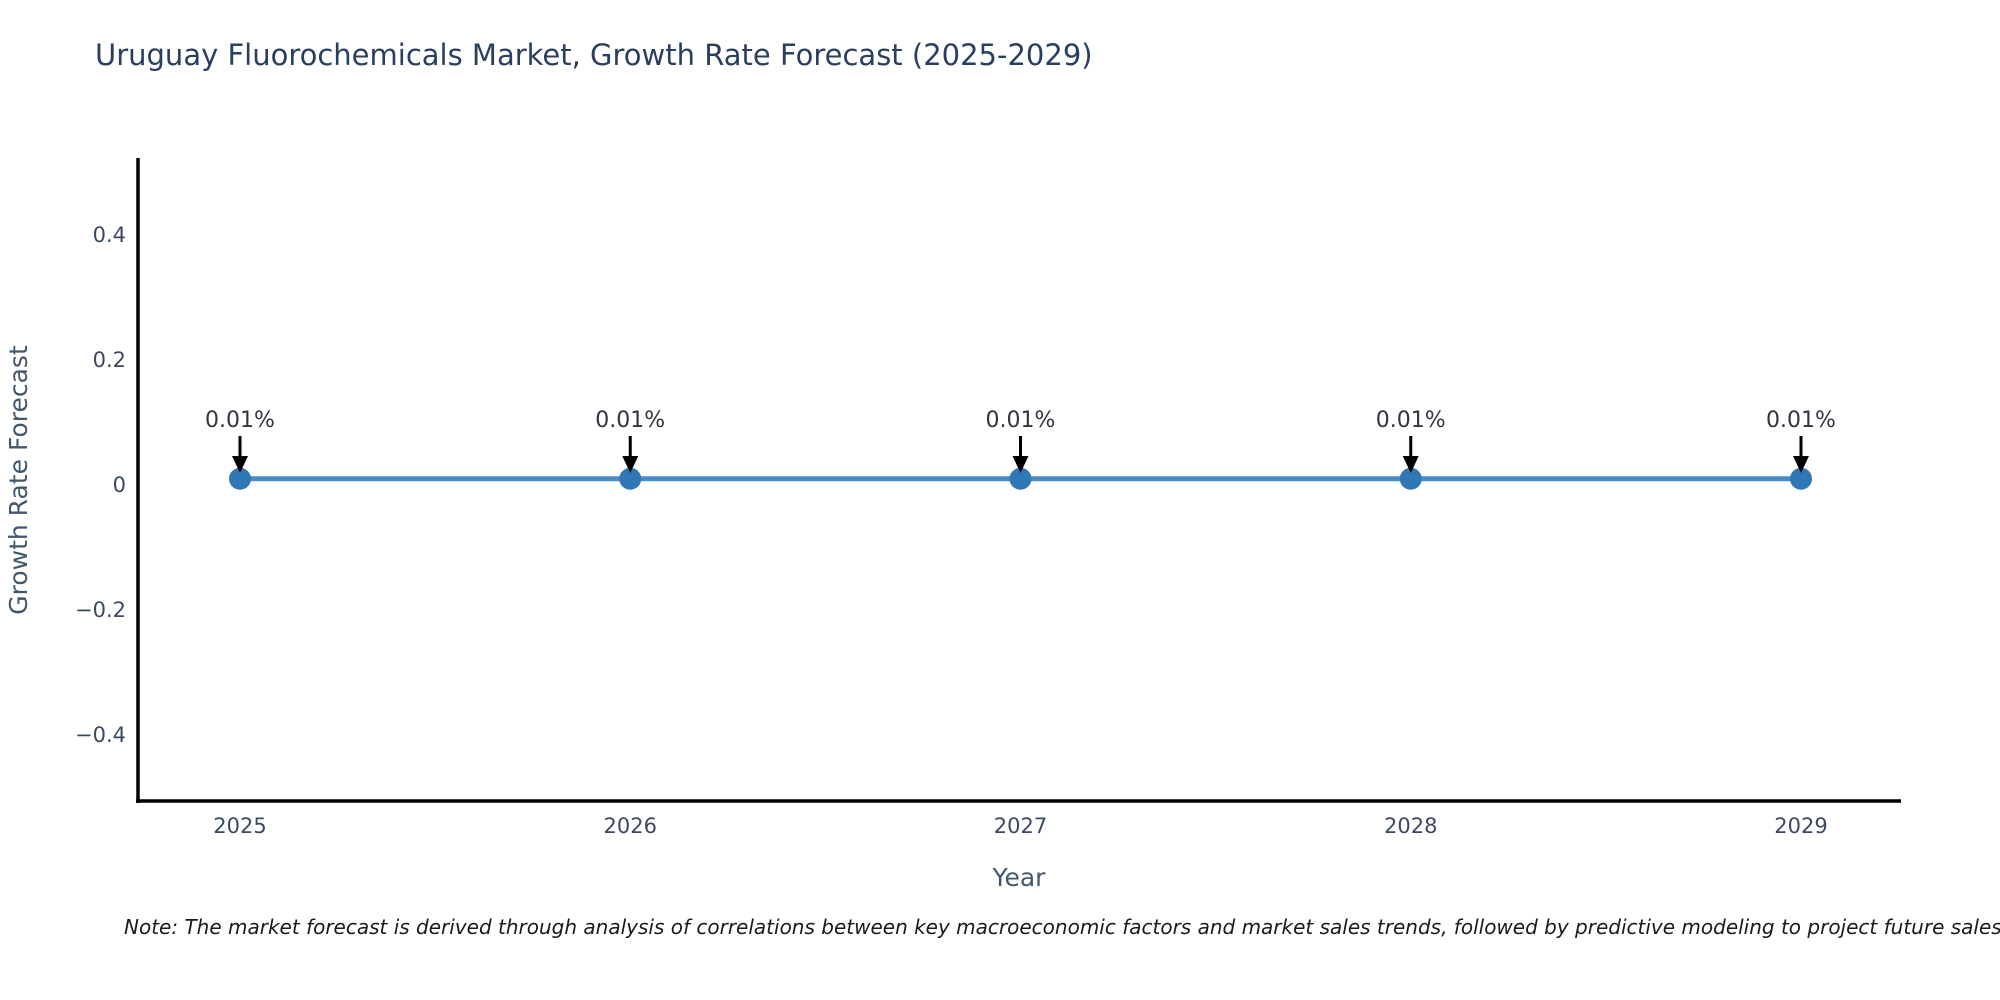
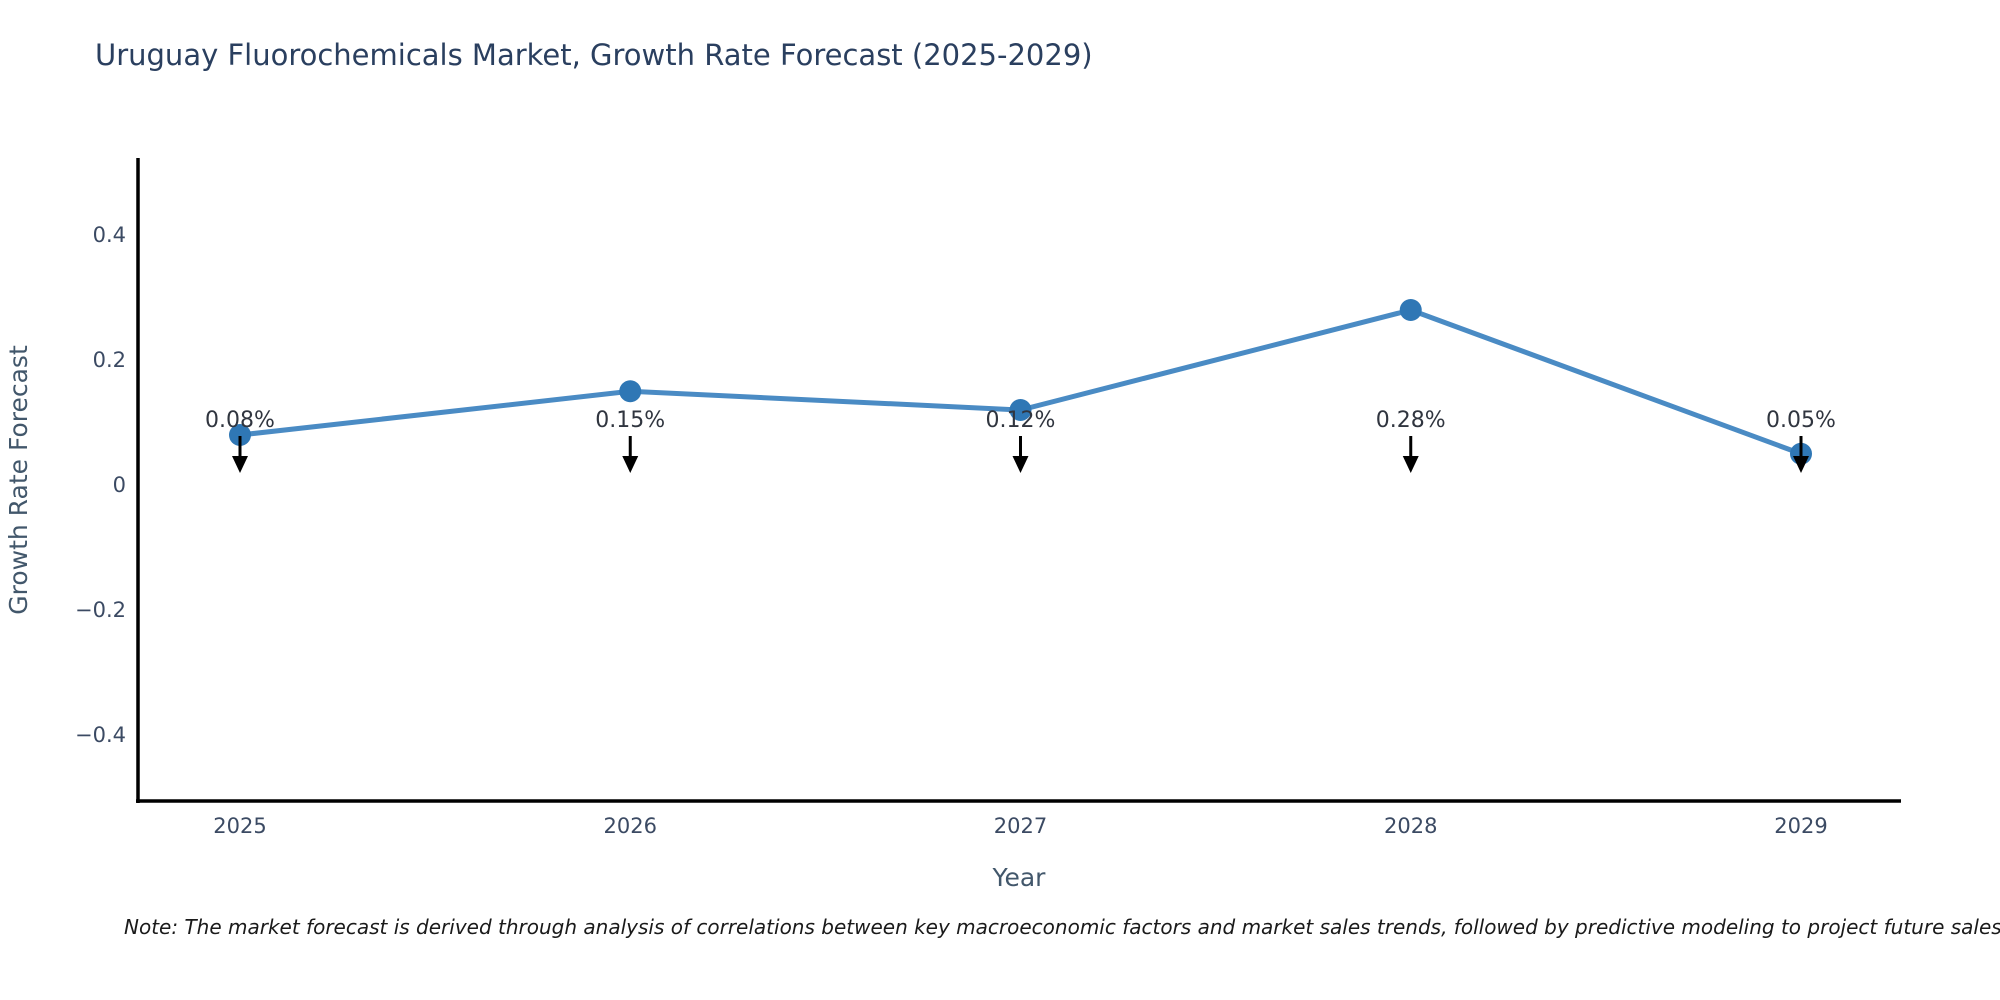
2025: 0.01% -> 0.08%
2026: 0.01% -> 0.15%
2027: 0.01% -> 0.12%
2028: 0.01% -> 0.28%
2029: 0.01% -> 0.05%
